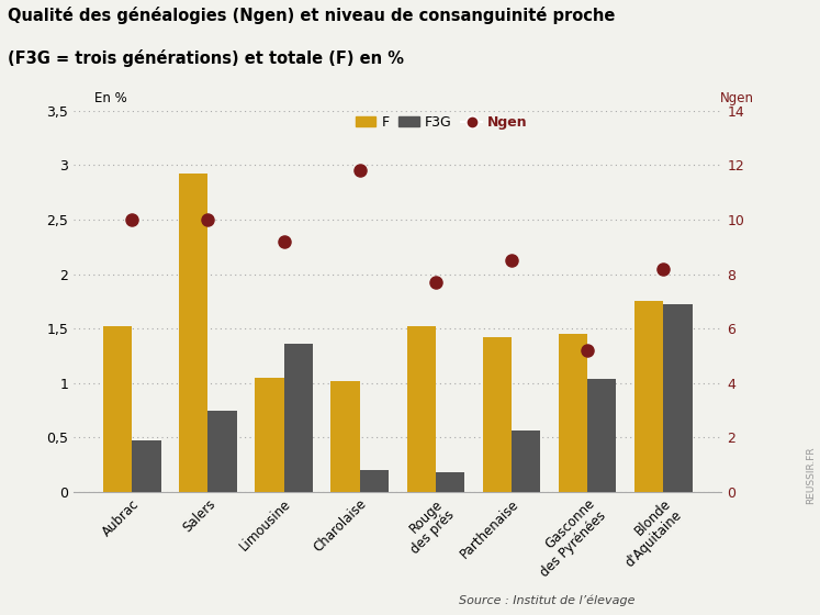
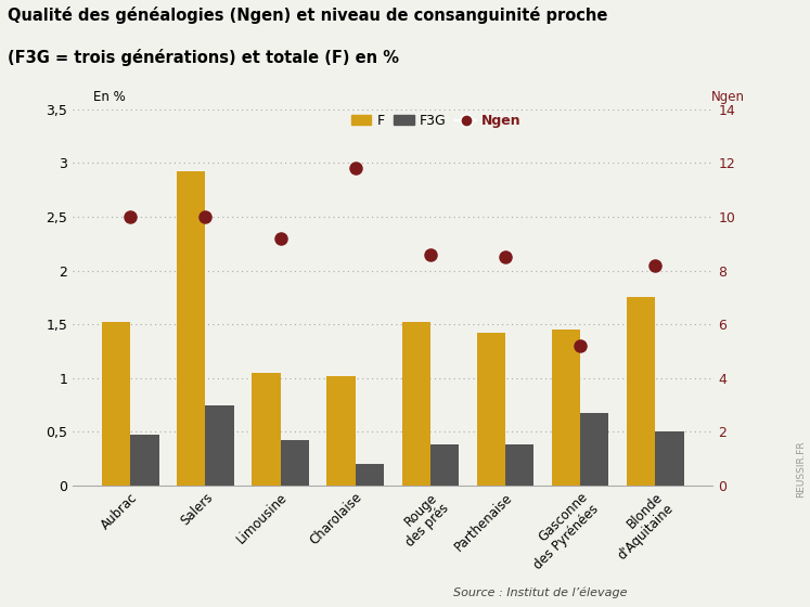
F3G/Limousine: 1,36 -> 0,42
Ngen/Rouge des prés: 7.7 -> 8.6
F3G/Rouge des prés: 0,18 -> 0,38
F3G/Parthenaise: 0,56 -> 0,38
F3G/Gasconne des Pyrénées: 1,04 -> 0,68
F3G/Blonde d'Aquitaine: 1,72 -> 0,50
